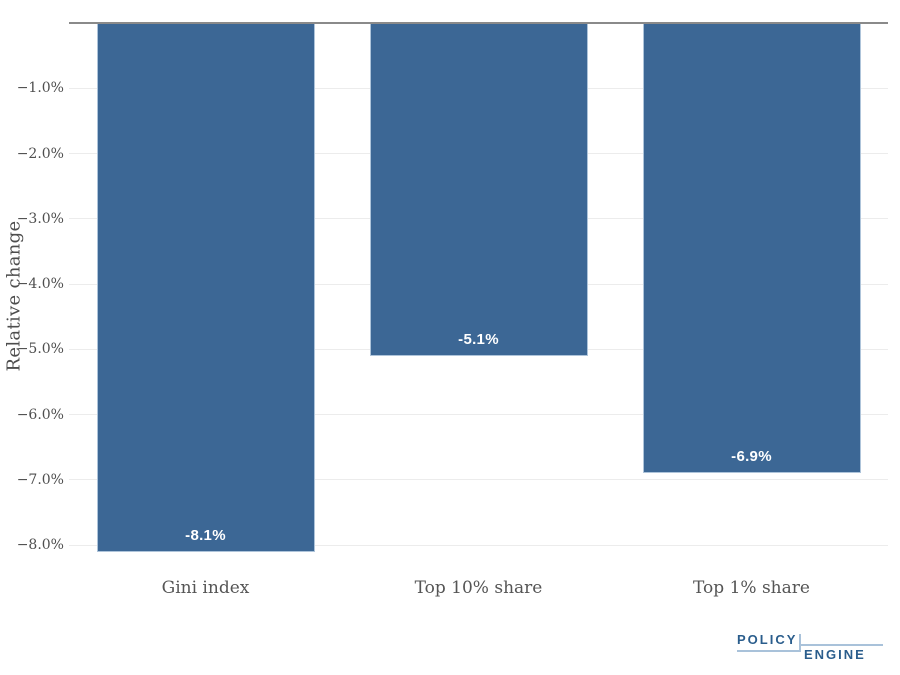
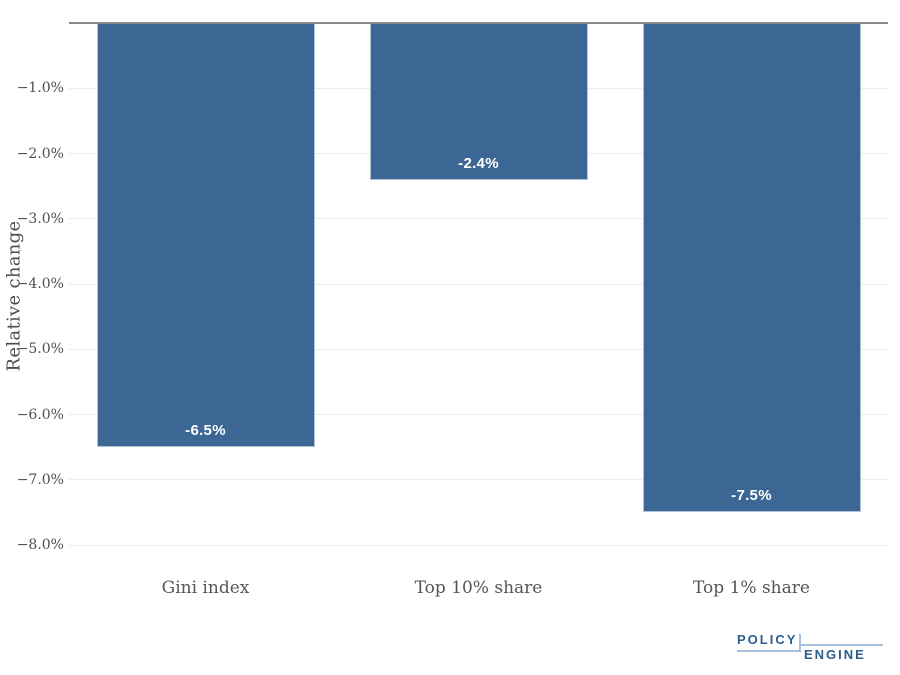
Gini index: -8.1% -> -6.5%
Top 10% share: -5.1% -> -2.4%
Top 1% share: -6.9% -> -7.5%
